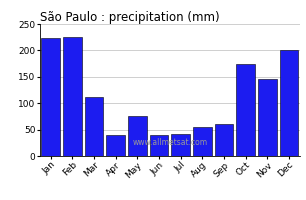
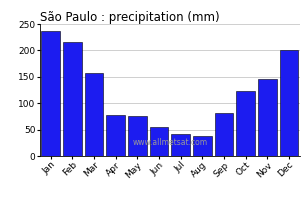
Jan: 224 -> 237
Feb: 226 -> 215
Mar: 112 -> 157
Apr: 40 -> 77
Jun: 40 -> 55
Aug: 54 -> 37
Sep: 60 -> 82
Oct: 174 -> 123
